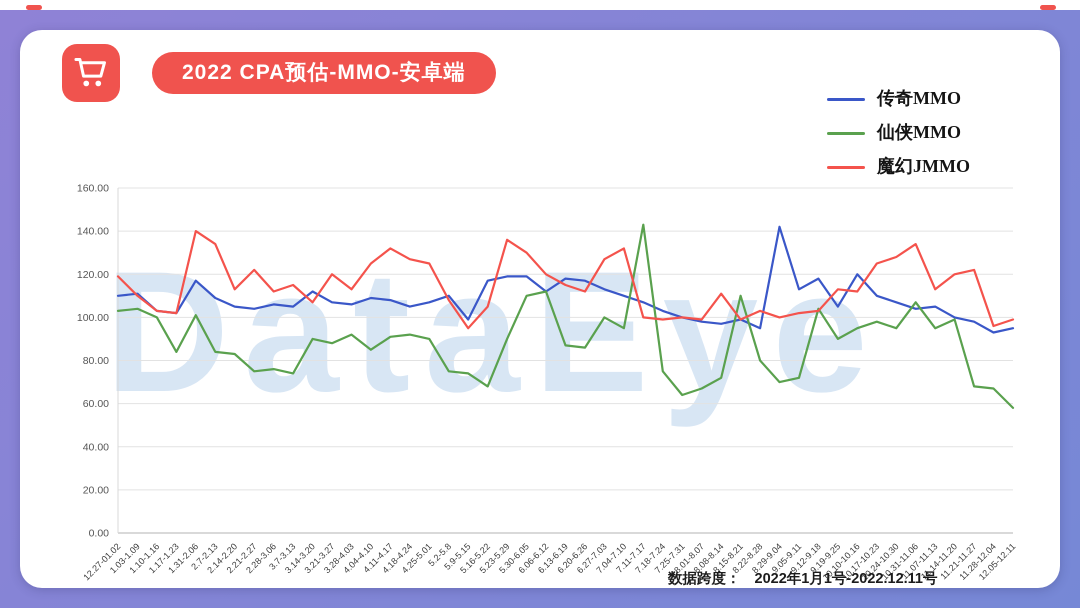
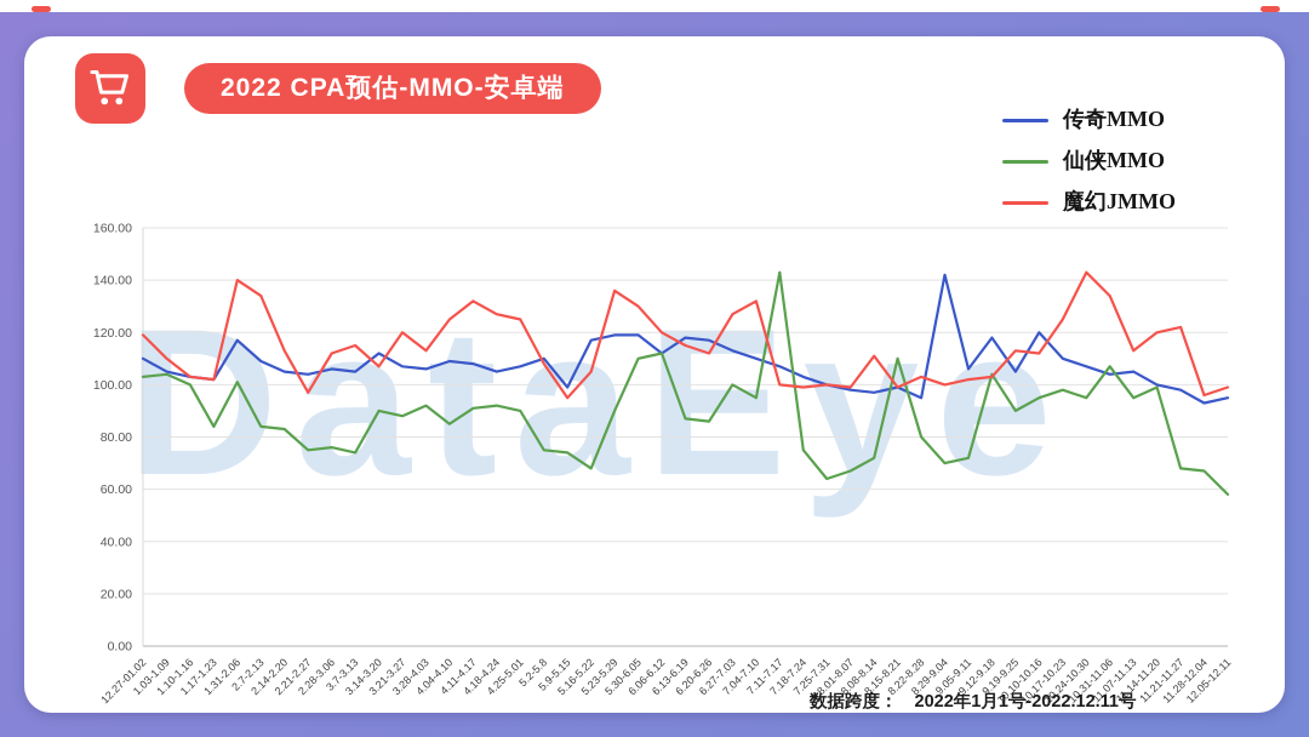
传奇MMO/1.03-1.09: 111 -> 105
魔幻JMMO/2.21-2.27: 122 -> 97
传奇MMO/9.05-9.11: 113 -> 106
魔幻JMMO/10.24-10.30: 128 -> 143
